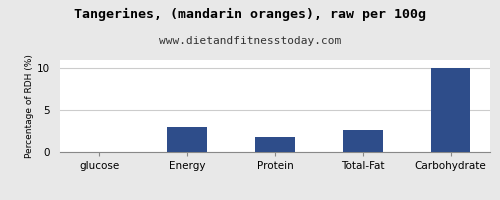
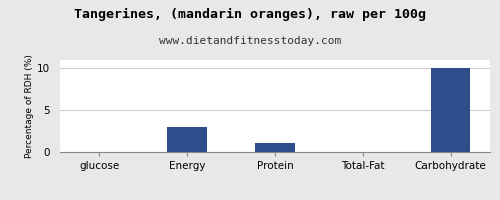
Protein: 1.8 -> 1.1
Total-Fat: 2.6 -> 0.1
